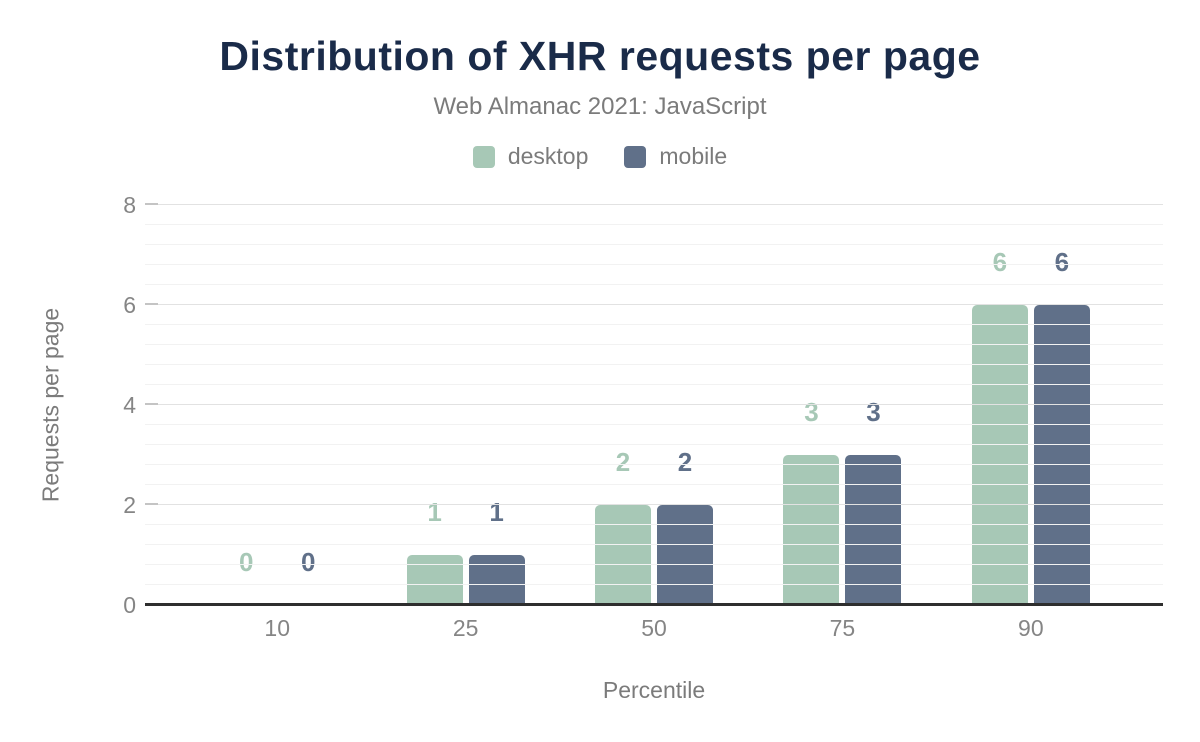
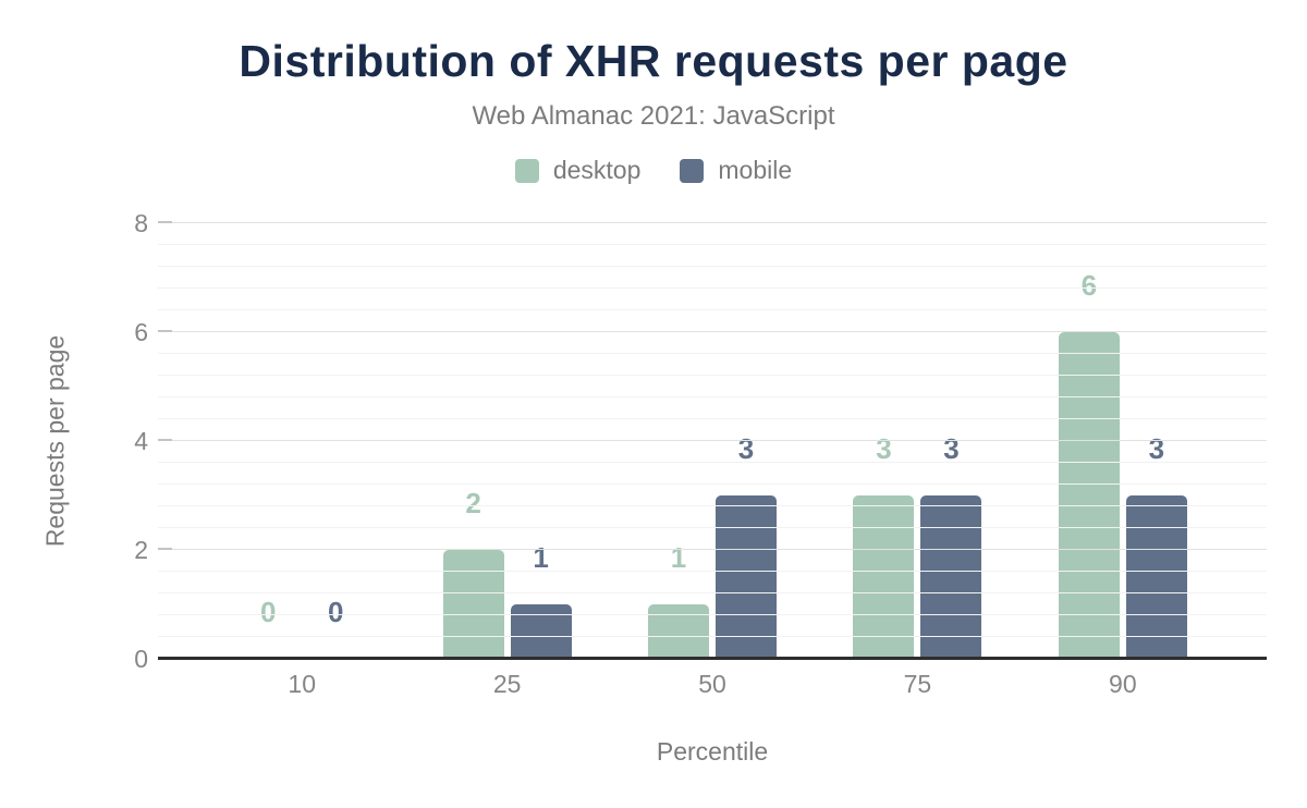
desktop/25: 1 -> 2
desktop/50: 2 -> 1
mobile/50: 2 -> 3
mobile/90: 6 -> 3
